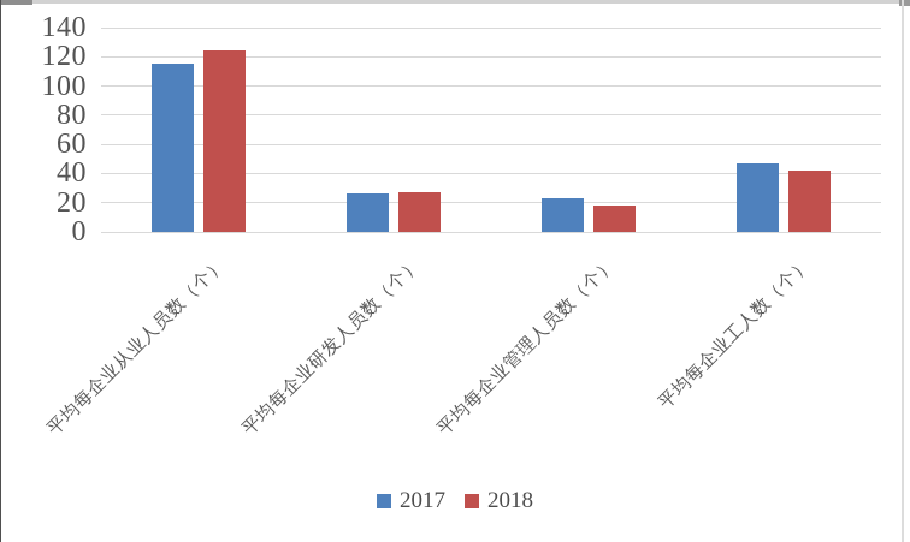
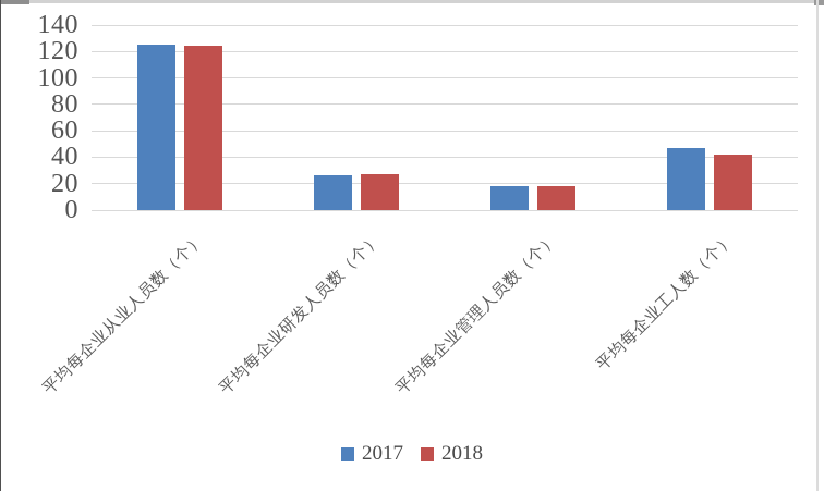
2017/平均每企业从业人员数（个）: 115 -> 125
2017/平均每企业管理人员数（个）: 23 -> 18
